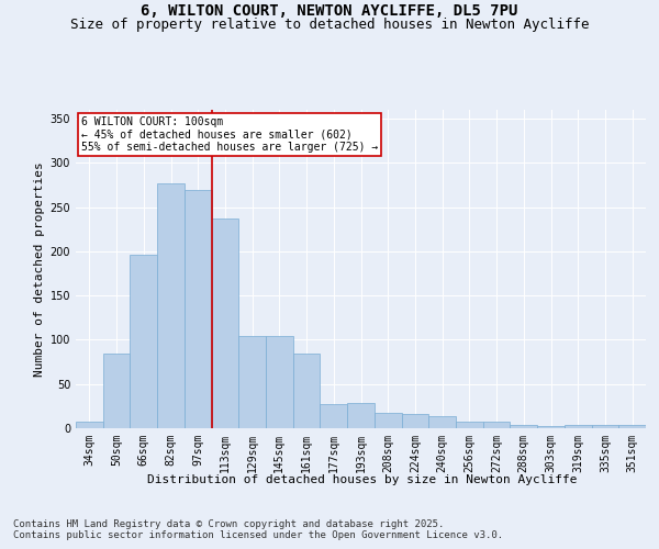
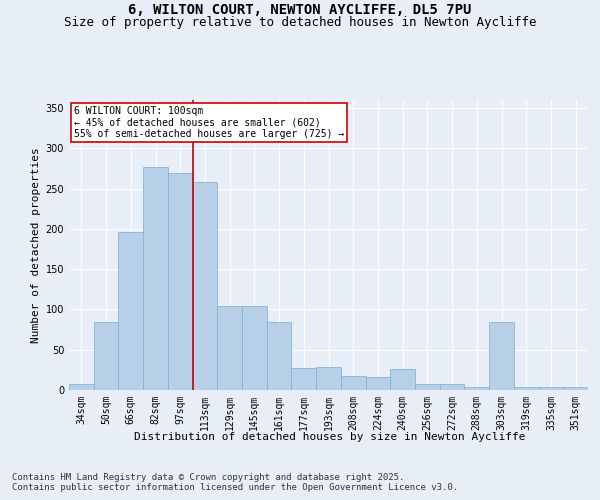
113sqm: 237 -> 258
240sqm: 14 -> 26
303sqm: 3 -> 84
